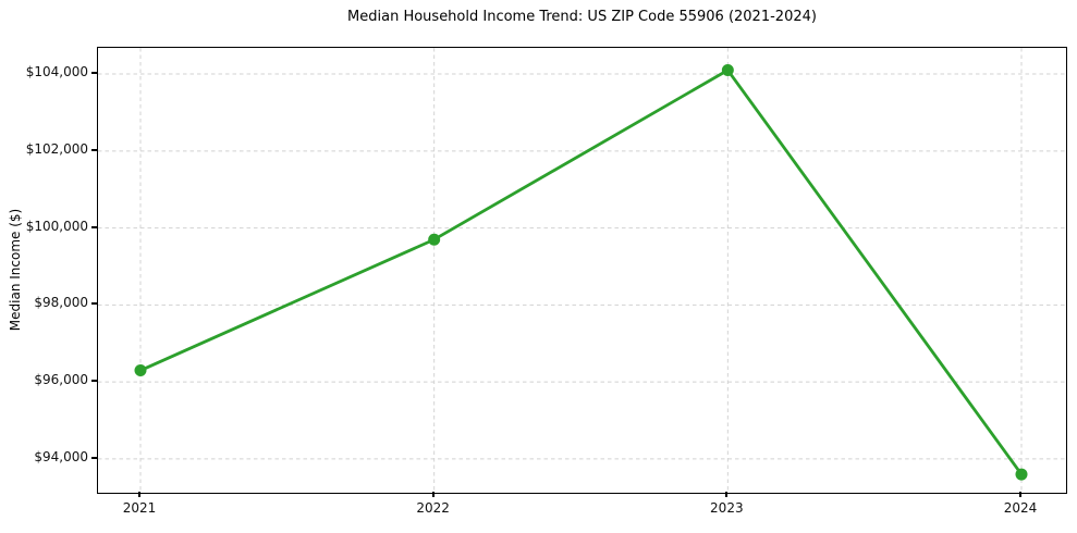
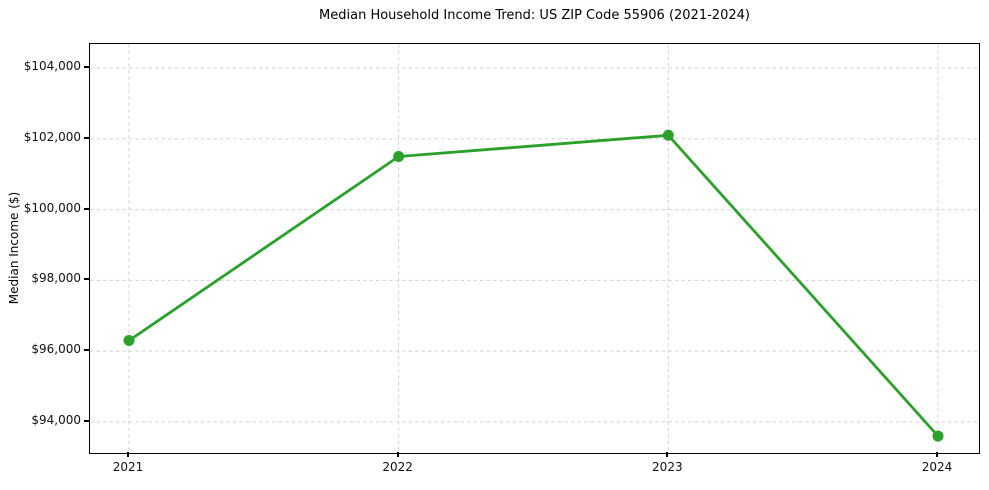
2022: $99700 -> $101500
2023: $104100 -> $102100
